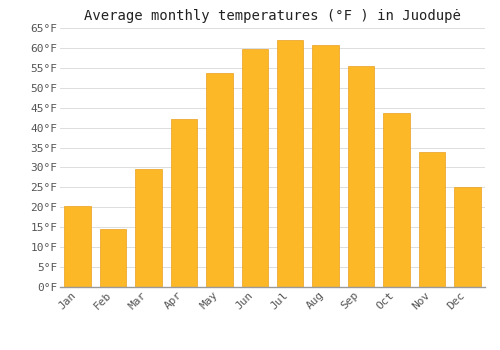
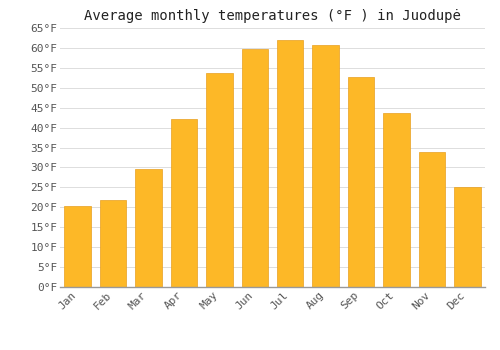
Feb: 14.5°F -> 21.9°F
Sep: 55.5°F -> 52.7°F
